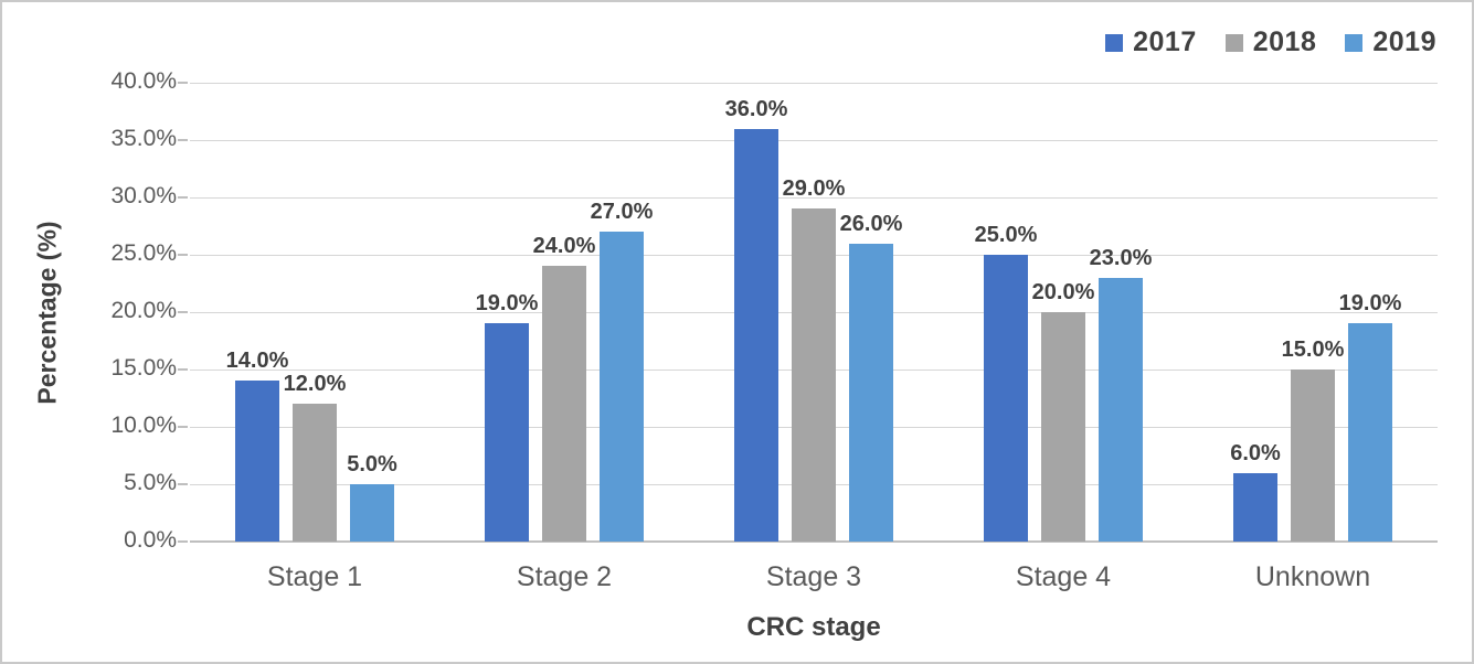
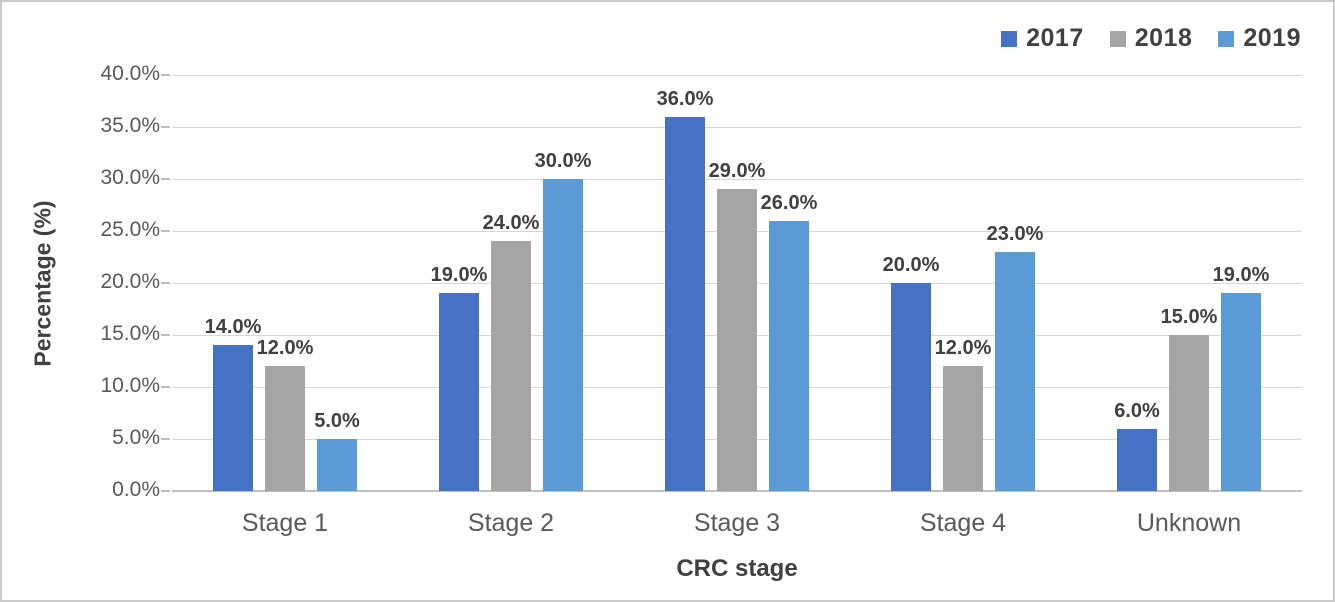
2019/Stage 2: 27.0% -> 30.0%
2017/Stage 4: 25.0% -> 20.0%
2018/Stage 4: 20.0% -> 12.0%
